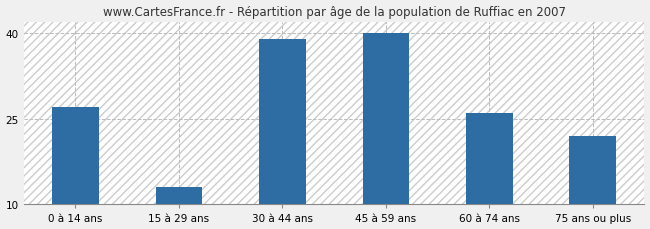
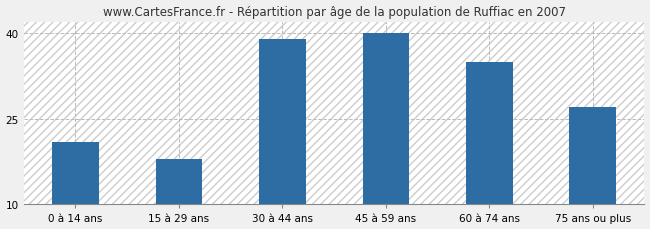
0 à 14 ans: 27 -> 21
15 à 29 ans: 13 -> 18
60 à 74 ans: 26 -> 35
75 ans ou plus: 22 -> 27
